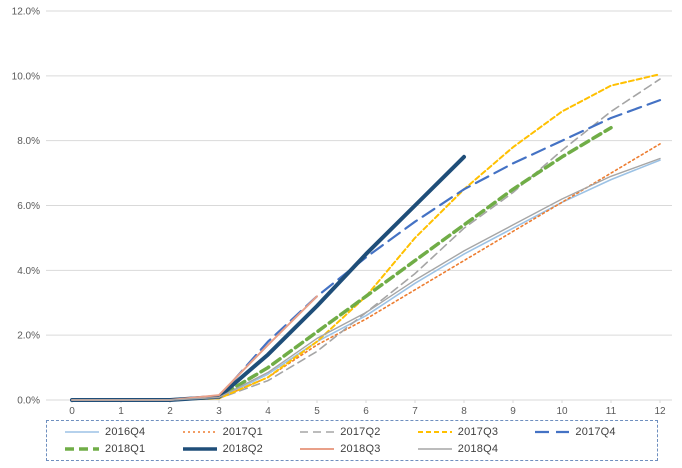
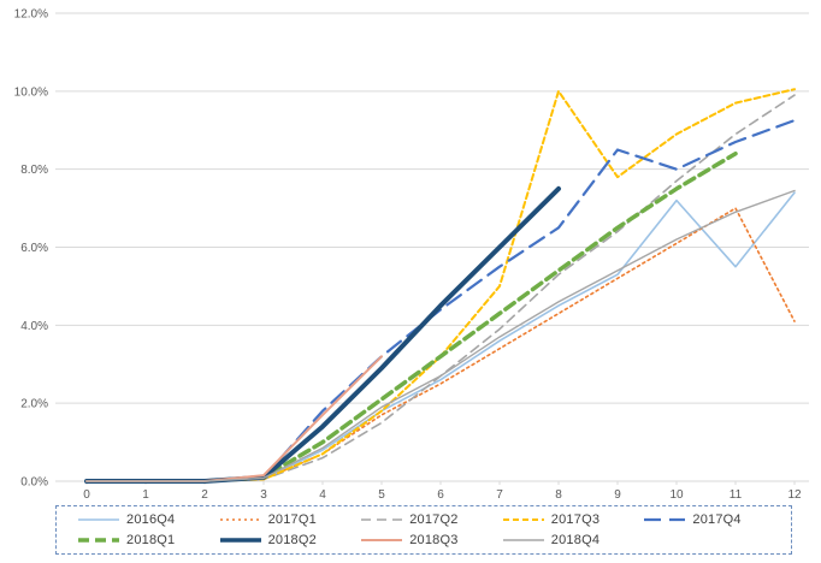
2017Q3/8: 6.5% -> 10.0%
2017Q4/9: 7.3% -> 8.5%
2016Q4/10: 6.1% -> 7.2%
2016Q4/11: 6.8% -> 5.5%
2017Q1/12: 7.9% -> 4.1%
